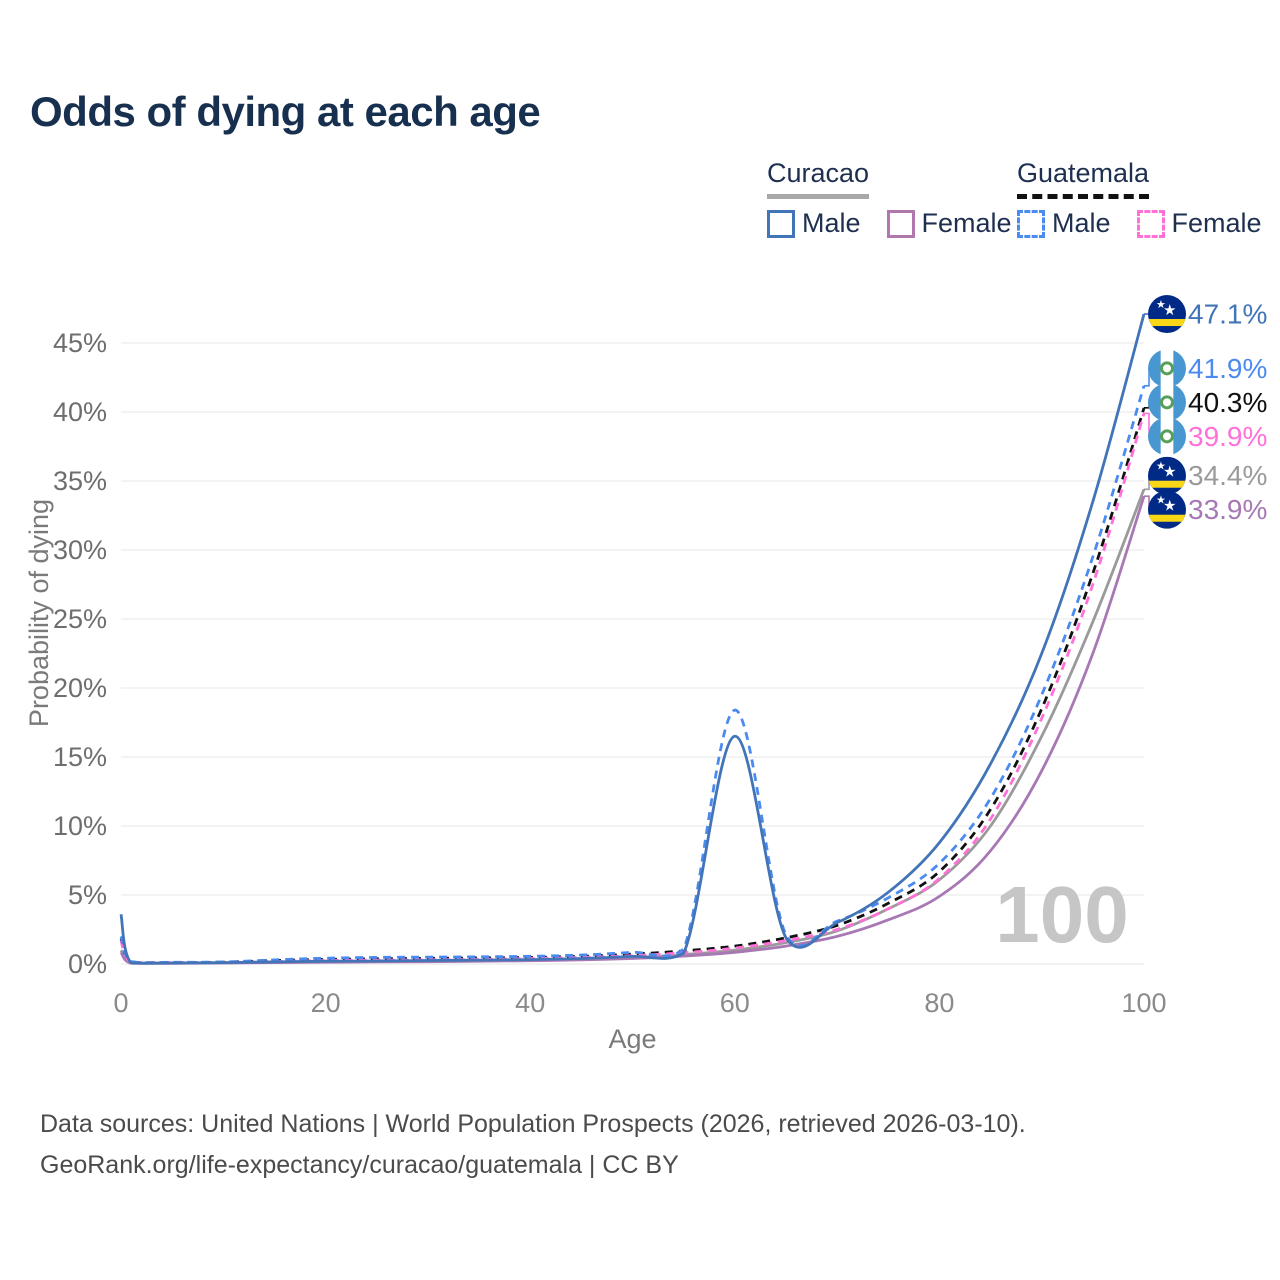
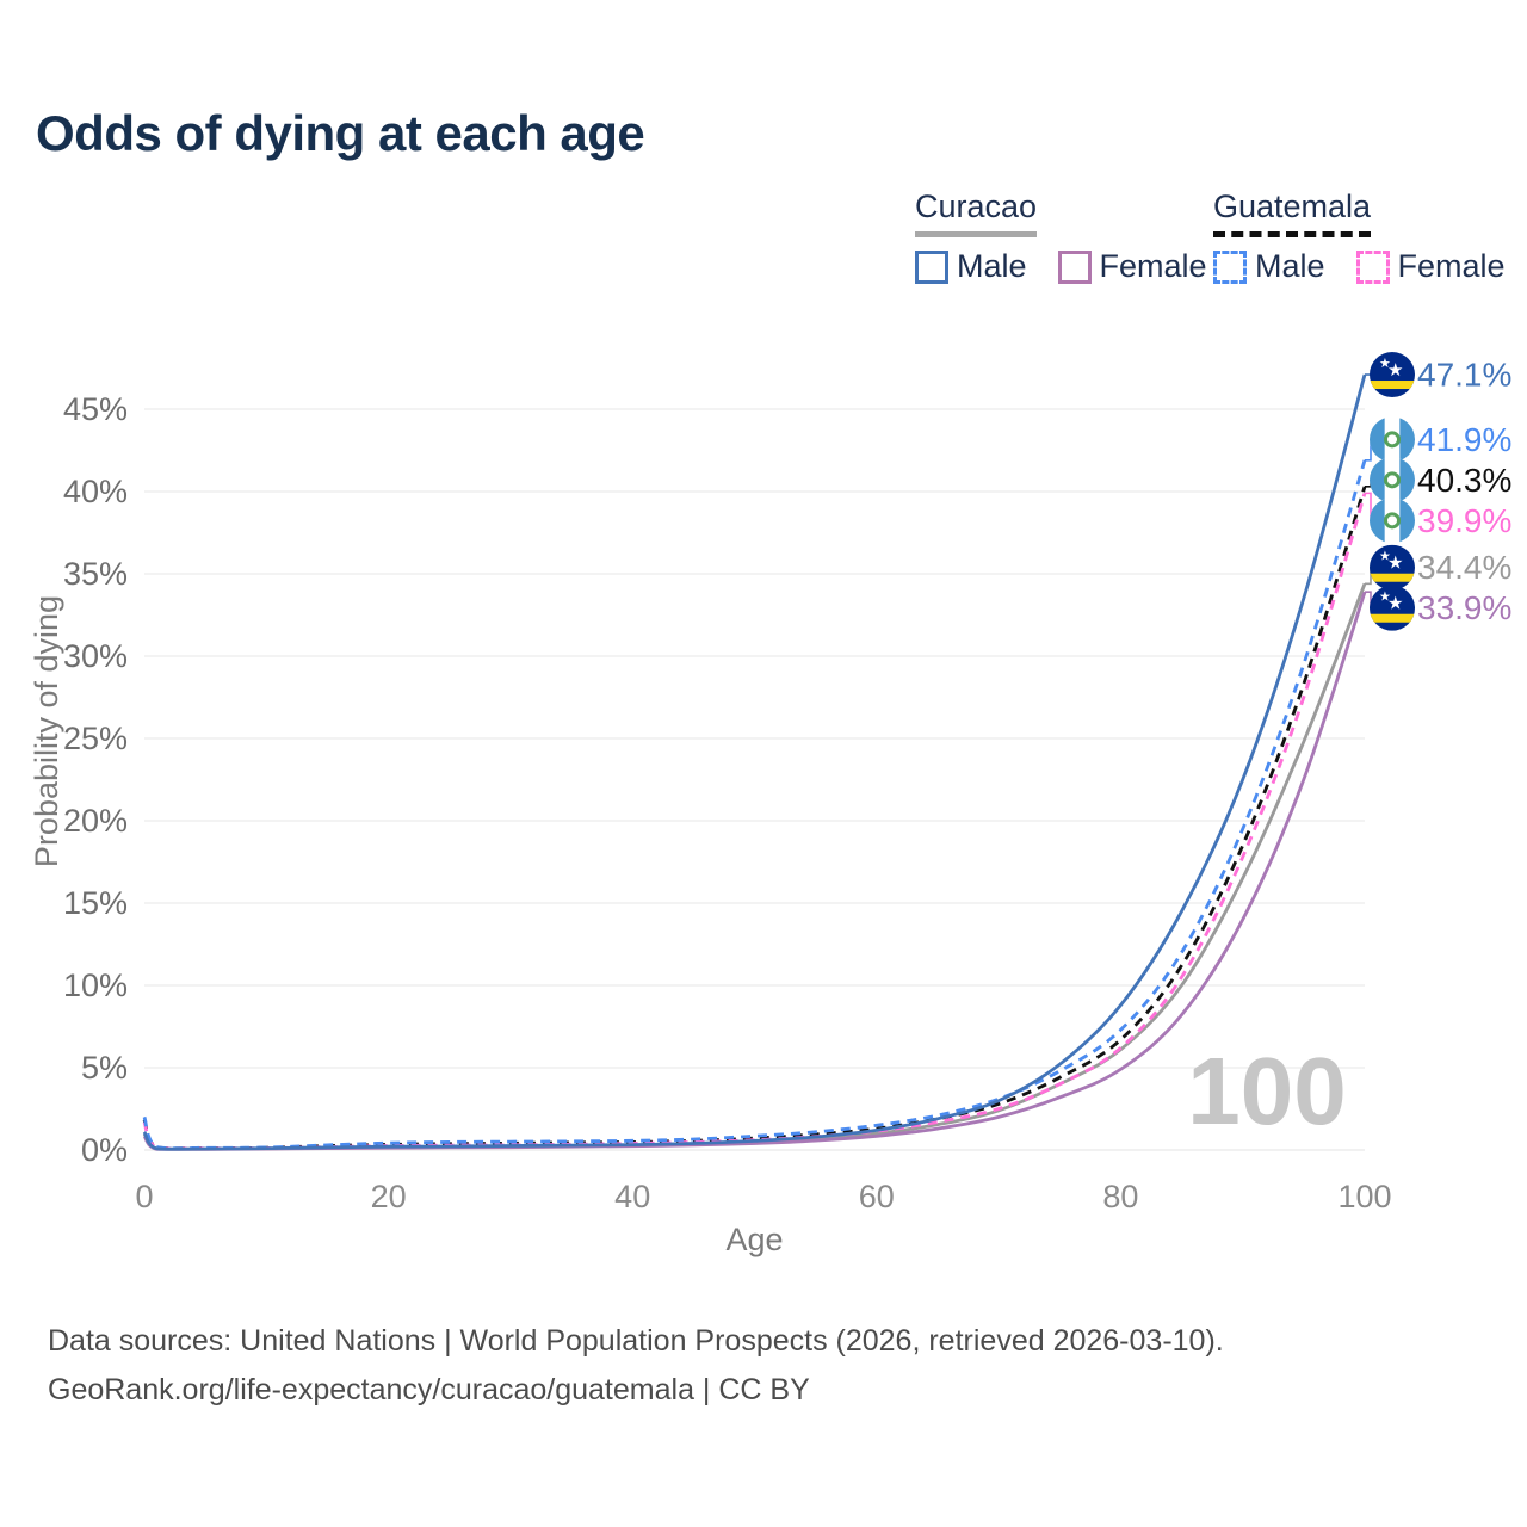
Curacao Male/0: 3.6% -> 1.1%
Guatemala Male/60: 18.4% -> 1.5%
Curacao Male/60: 16.5% -> 1.2%
